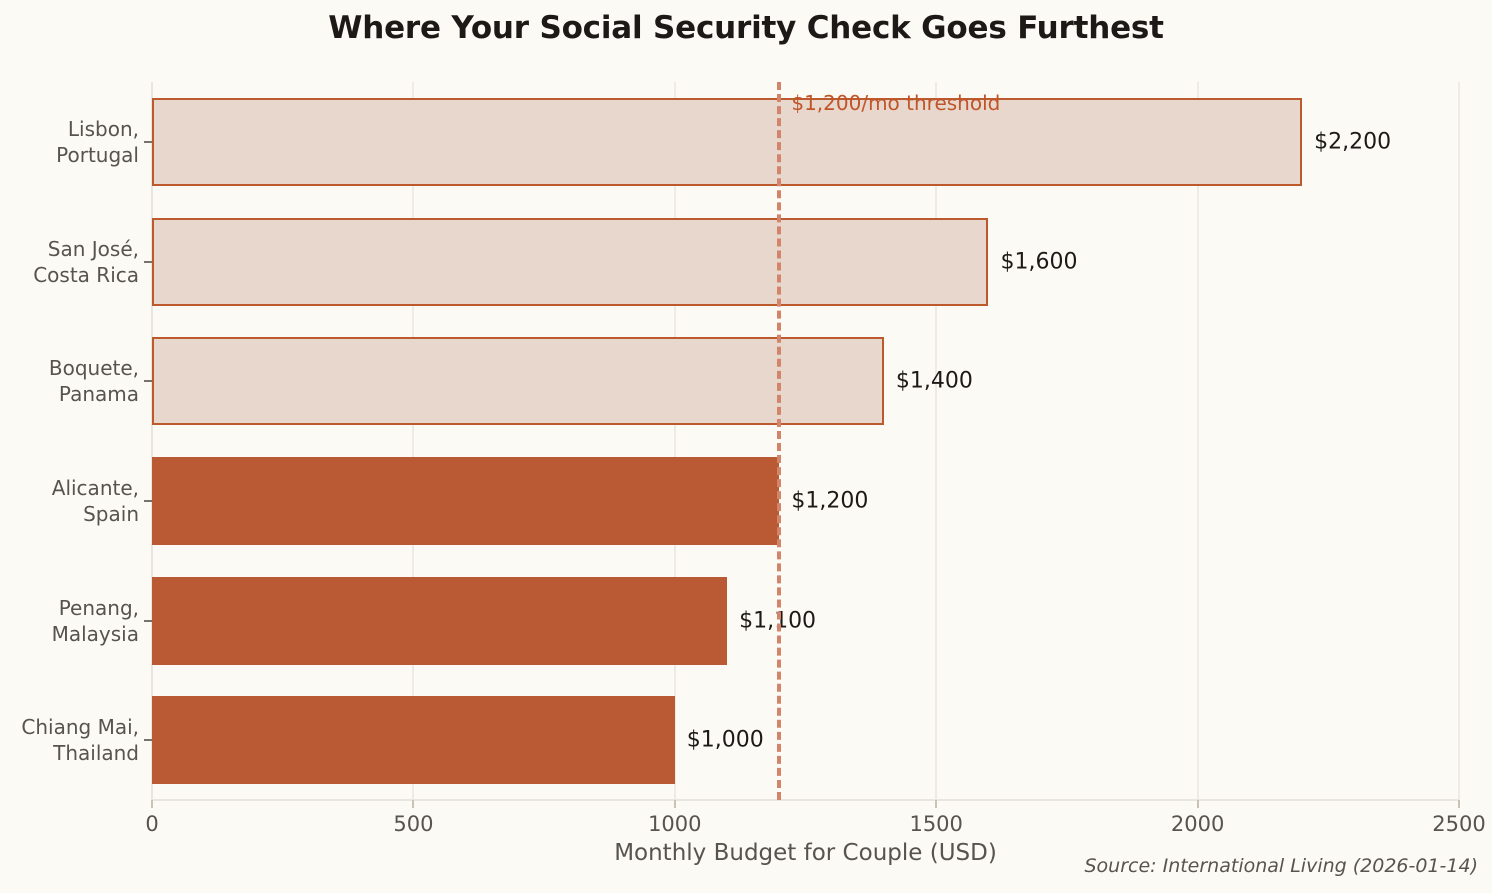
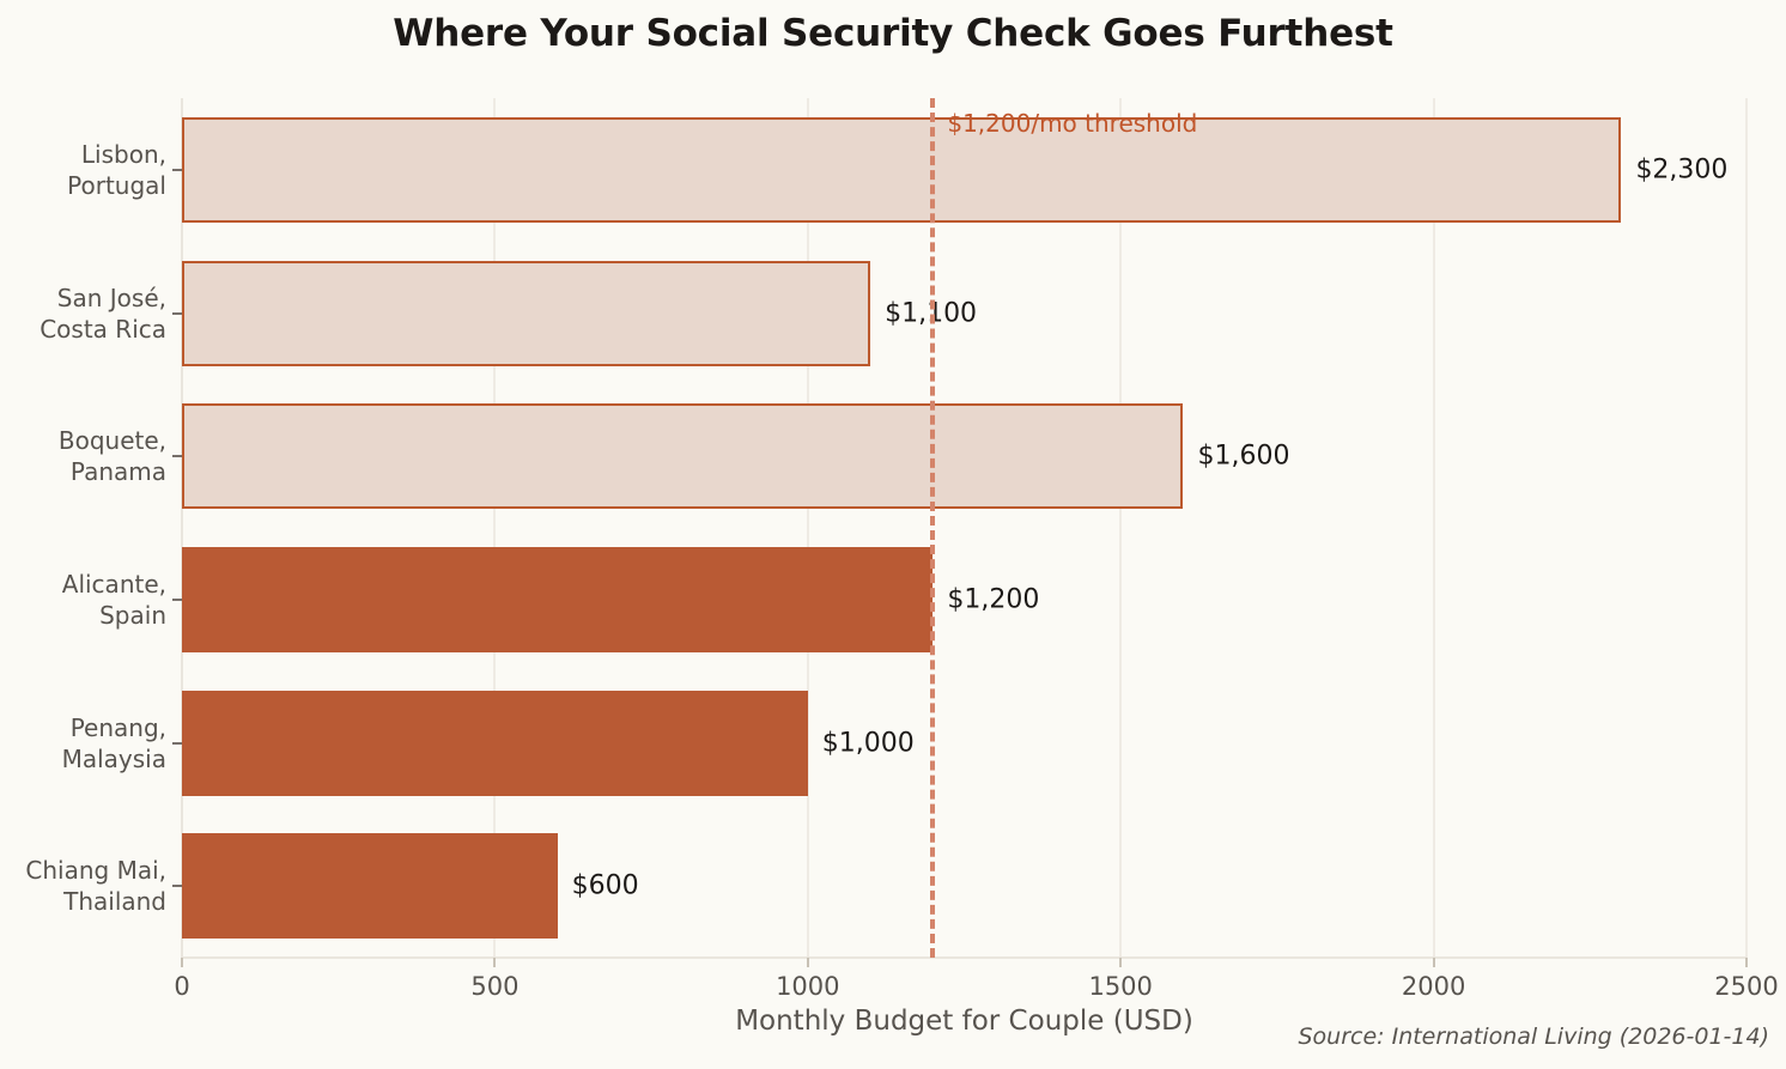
Lisbon, Portugal: $2,200 -> $2,300
San José, Costa Rica: $1,600 -> $1,100
Boquete, Panama: $1,400 -> $1,600
Penang, Malaysia: $1,100 -> $1,000
Chiang Mai, Thailand: $1,000 -> $600
